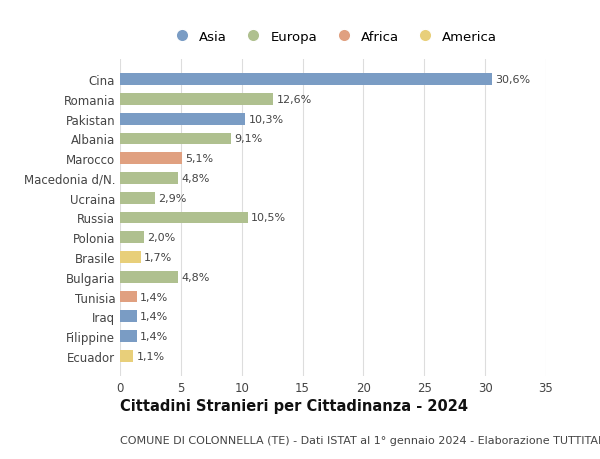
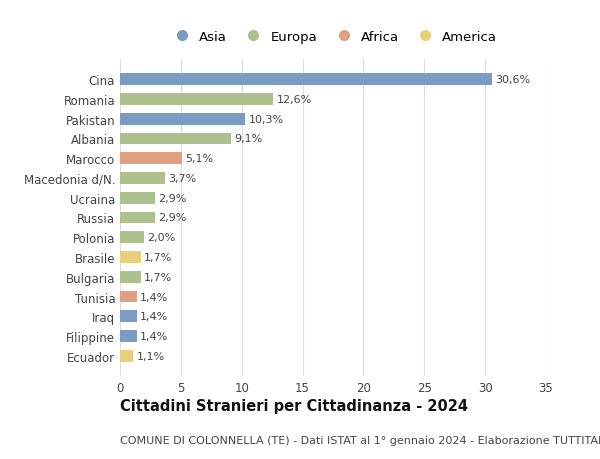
Macedonia d/N.: 4,8% -> 3,7%
Russia: 10,5% -> 2,9%
Bulgaria: 4,8% -> 1,7%
